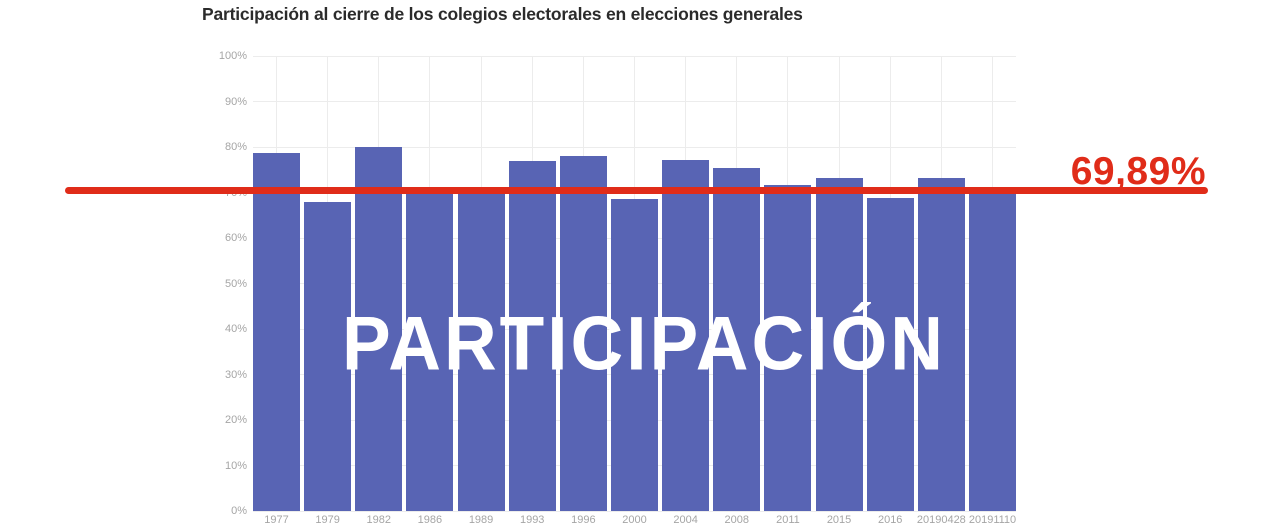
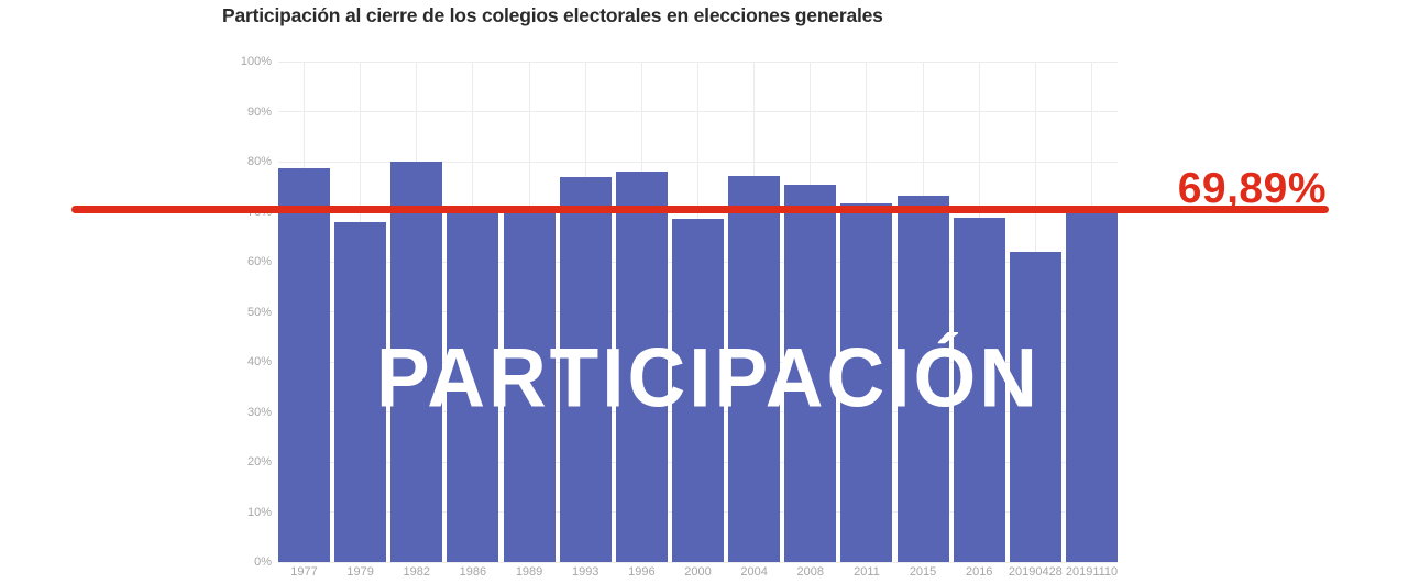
20190428: 73% -> 62%
